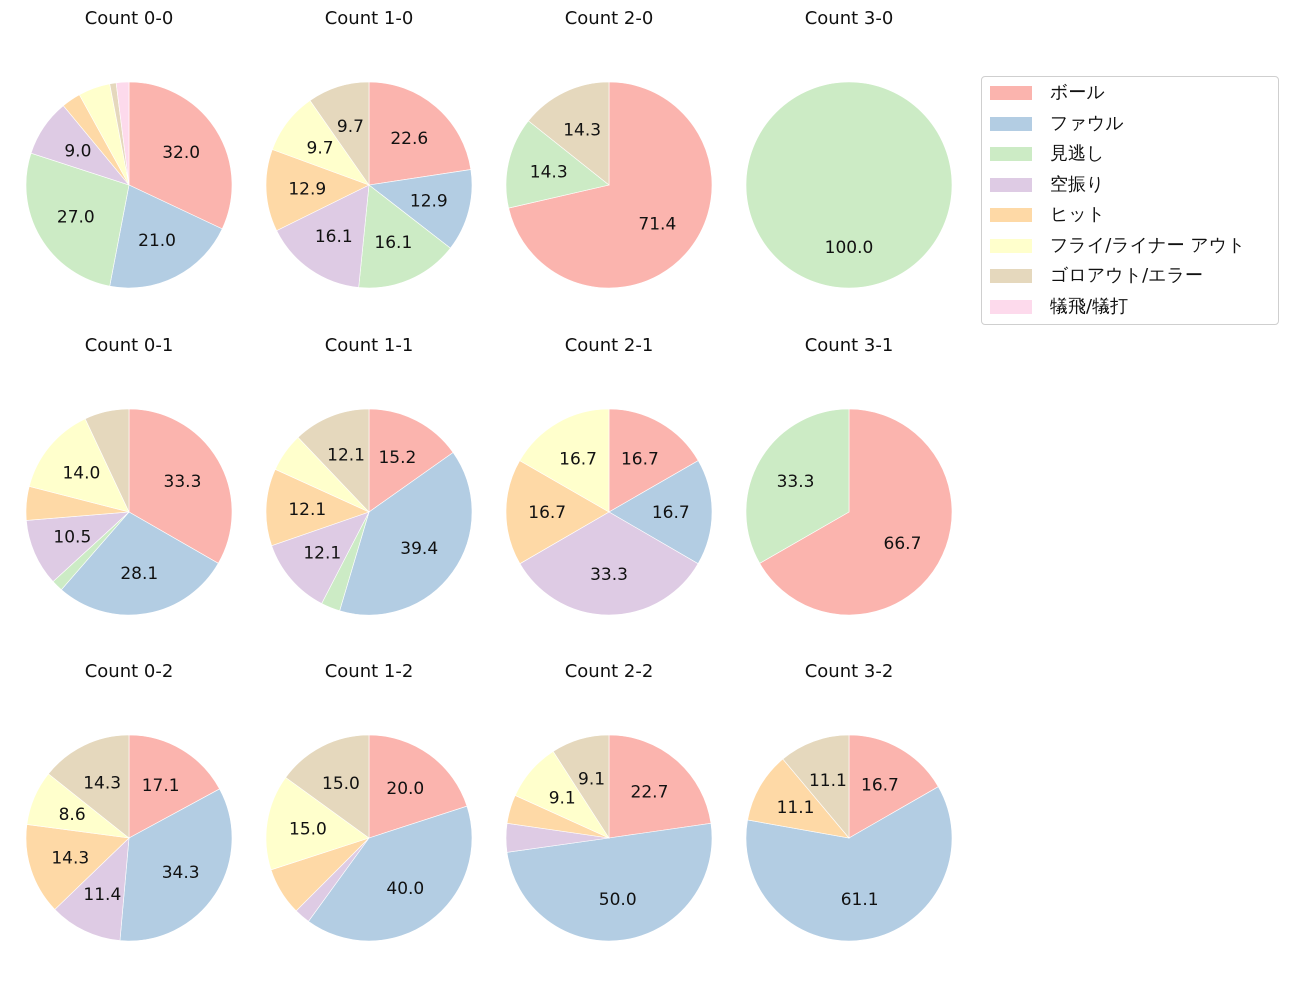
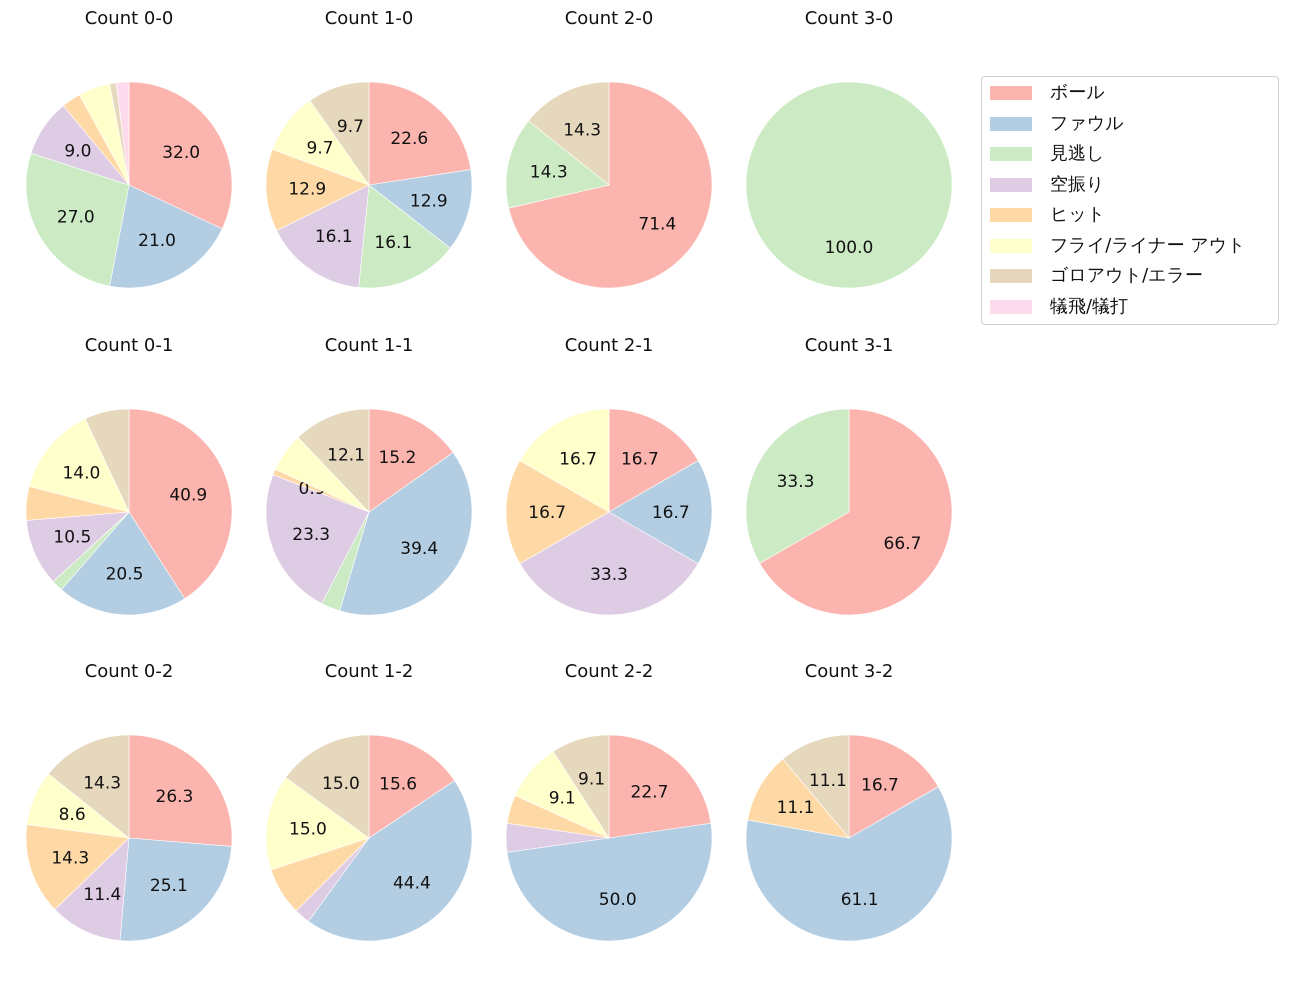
Count 0-1/ボール: 33.3 -> 40.9
Count 0-1/ファウル: 28.1 -> 20.5
Count 1-1/空振り: 12.1 -> 23.3
Count 1-1/ヒット: 12.1 -> 0.9
Count 0-2/ボール: 17.1 -> 26.3
Count 0-2/ファウル: 34.3 -> 25.1
Count 1-2/ボール: 20.0 -> 15.6
Count 1-2/ファウル: 40.0 -> 44.4
